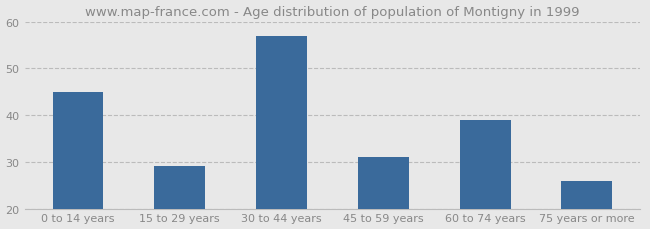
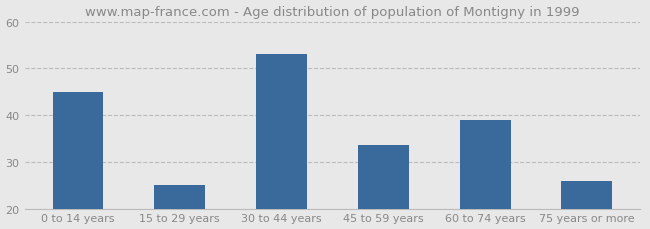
15 to 29 years: 29.0 -> 25.0
30 to 44 years: 57.0 -> 53.0
45 to 59 years: 31.0 -> 33.5
